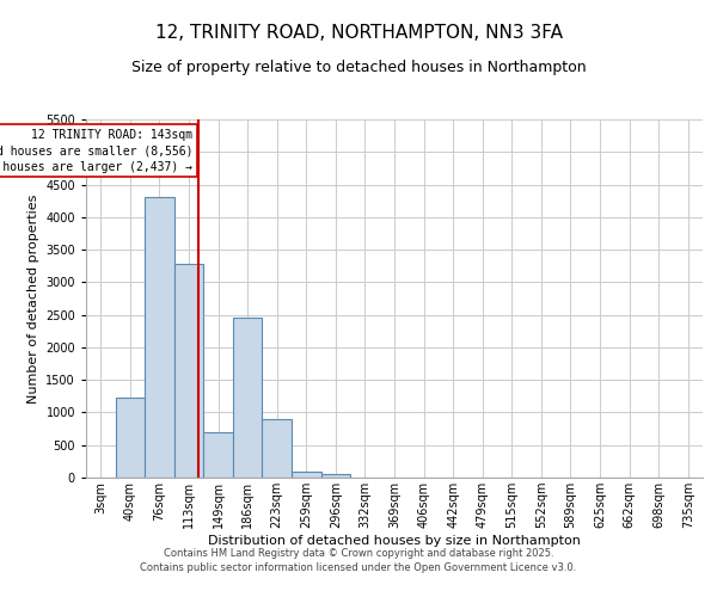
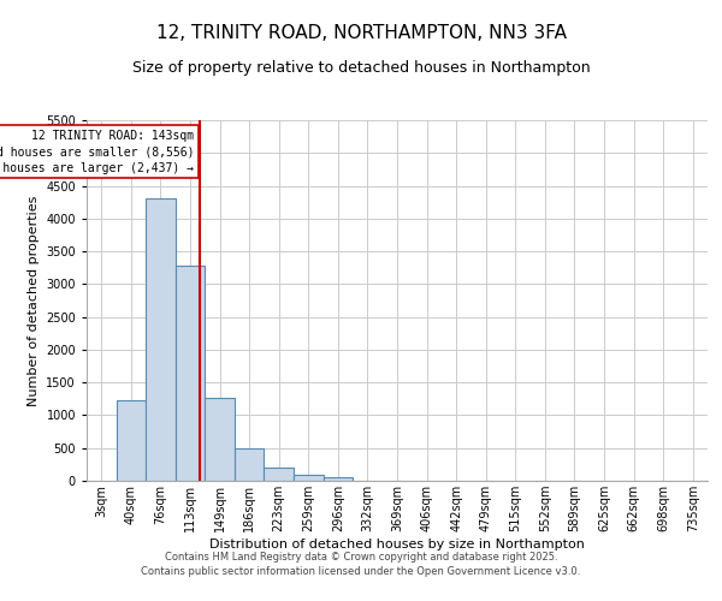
149sqm: 700 -> 1260
186sqm: 2460 -> 490
223sqm: 900 -> 200
